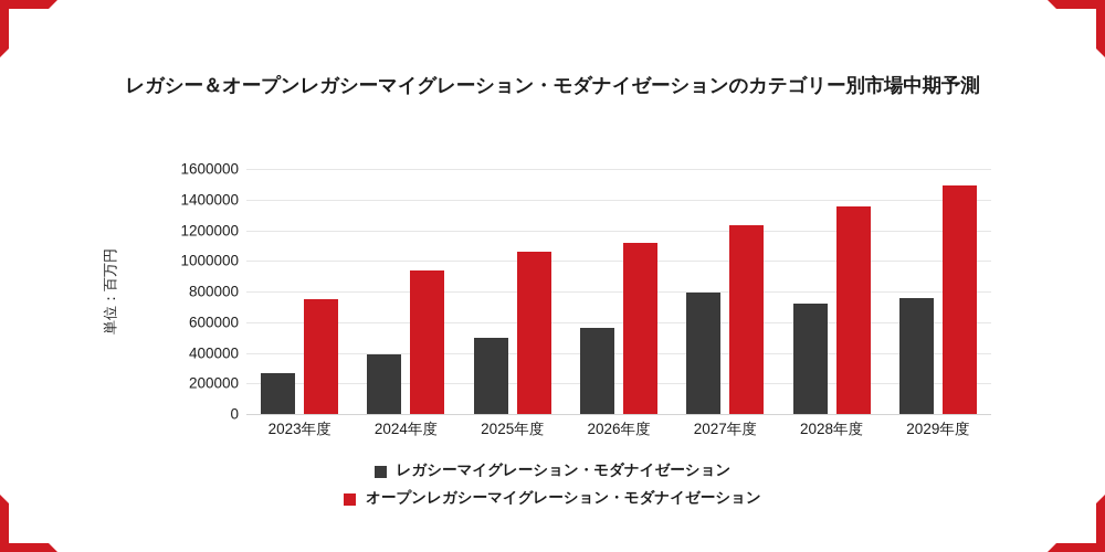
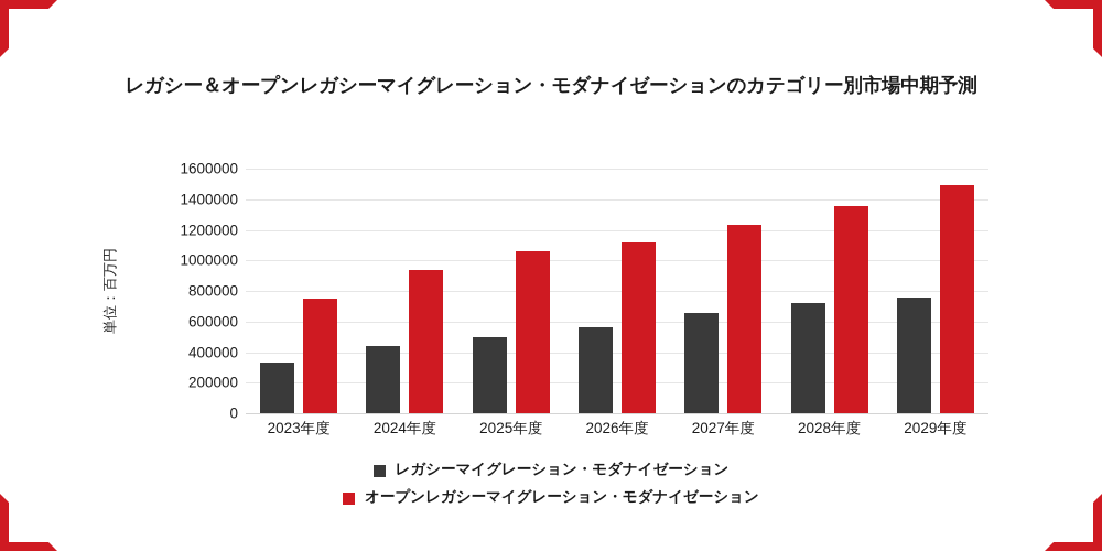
レガシーマイグレーション・モダナイゼーション/2023年度: 270000 -> 340000
レガシーマイグレーション・モダナイゼーション/2024年度: 390000 -> 440000
レガシーマイグレーション・モダナイゼーション/2027年度: 790000 -> 660000
